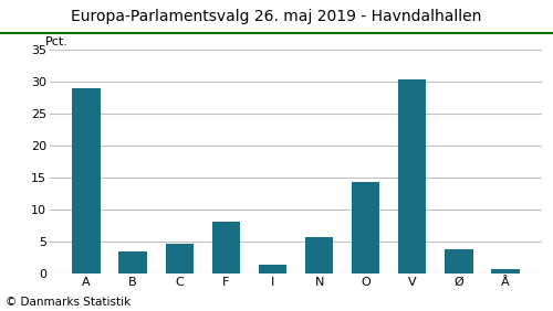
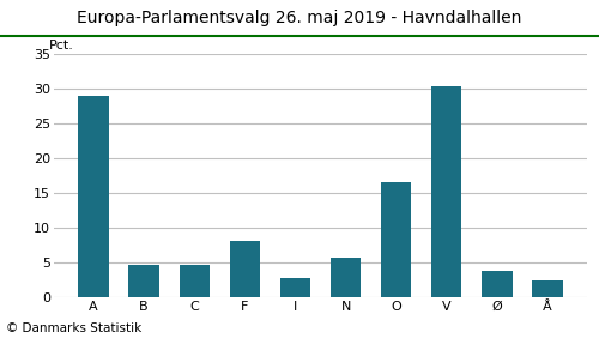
B: 3.5 -> 4.6
I: 1.4 -> 2.8
O: 14.3 -> 16.6
Å: 0.7 -> 2.4
